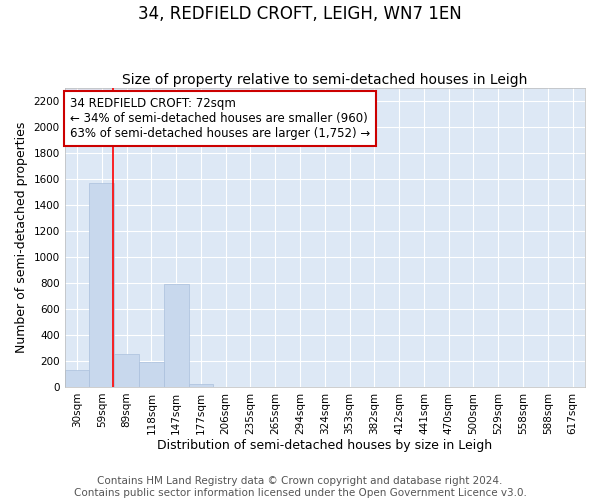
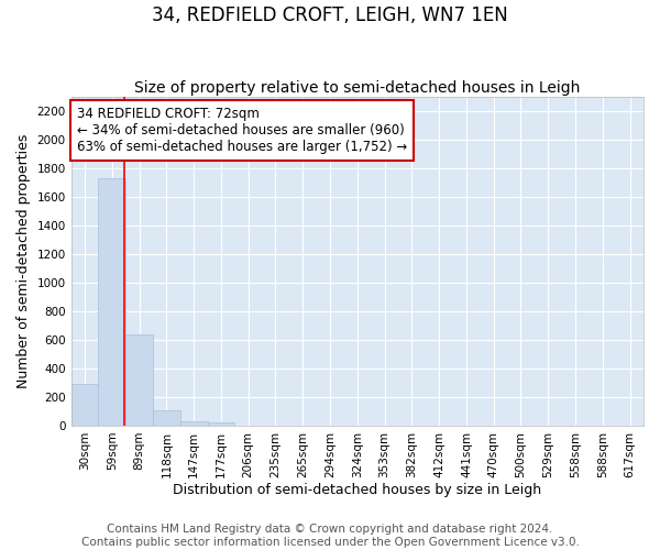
30sqm: 130 -> 290
59sqm: 1570 -> 1730
89sqm: 250 -> 640
118sqm: 190 -> 110
147sqm: 790 -> 30
